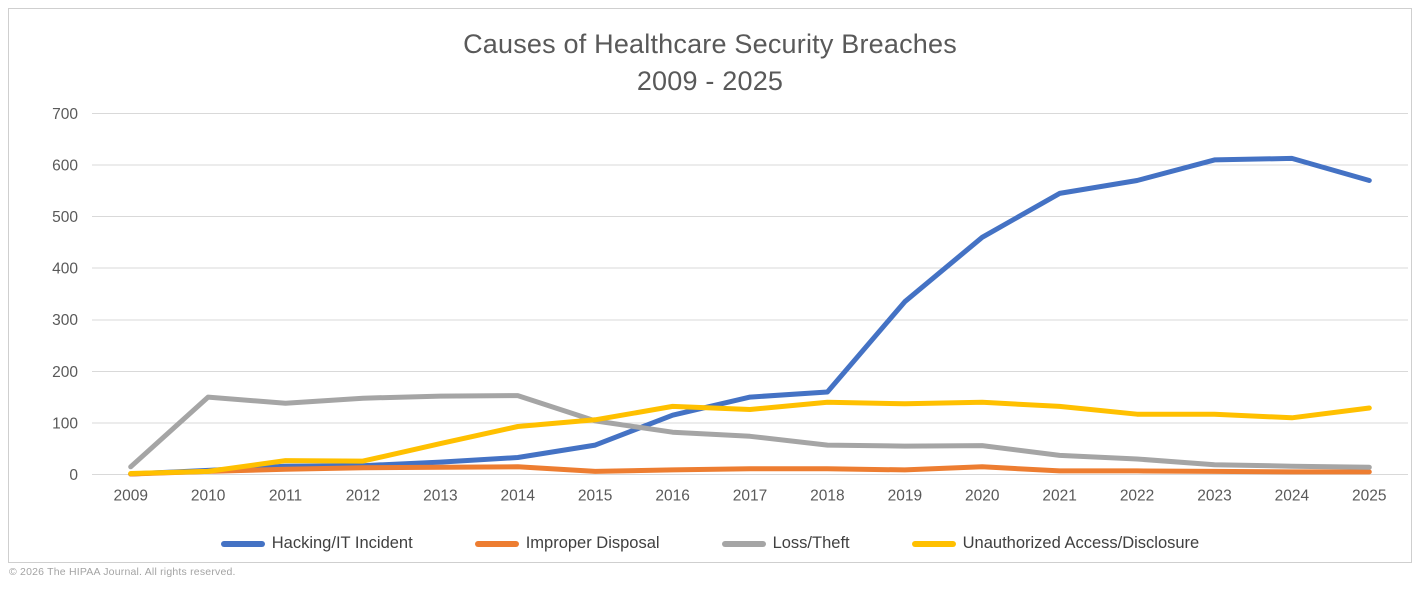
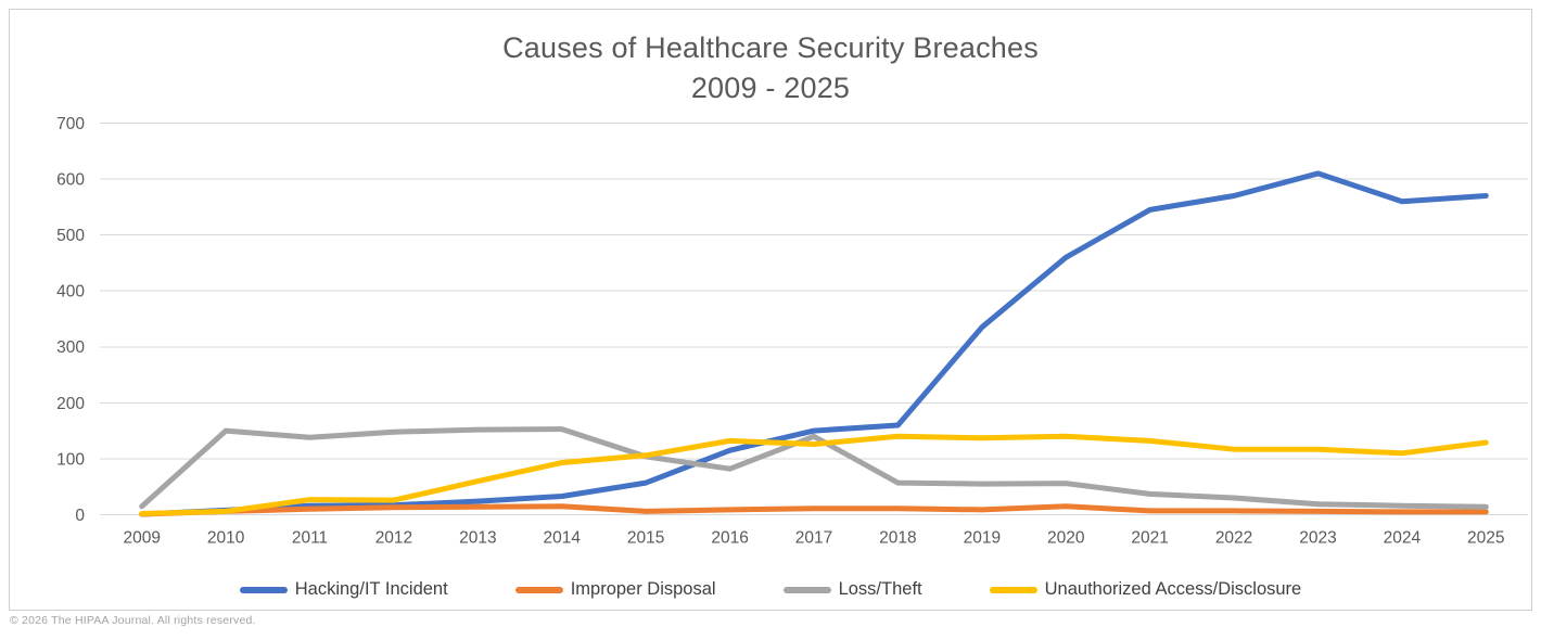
Loss/Theft/2017: 70 -> 140
Hacking/IT Incident/2024: 610 -> 560
